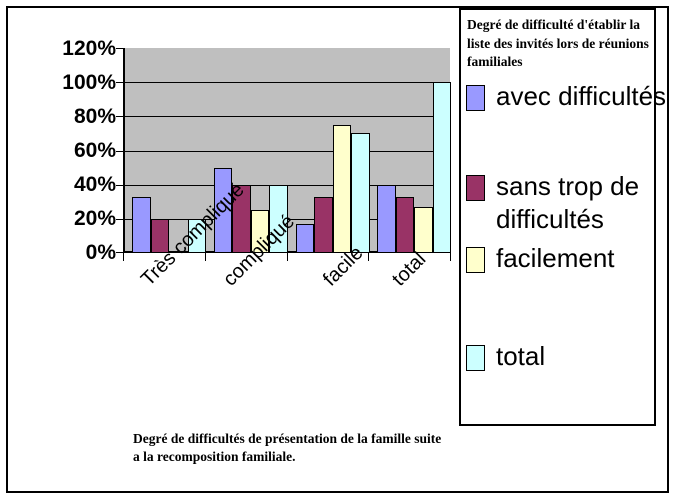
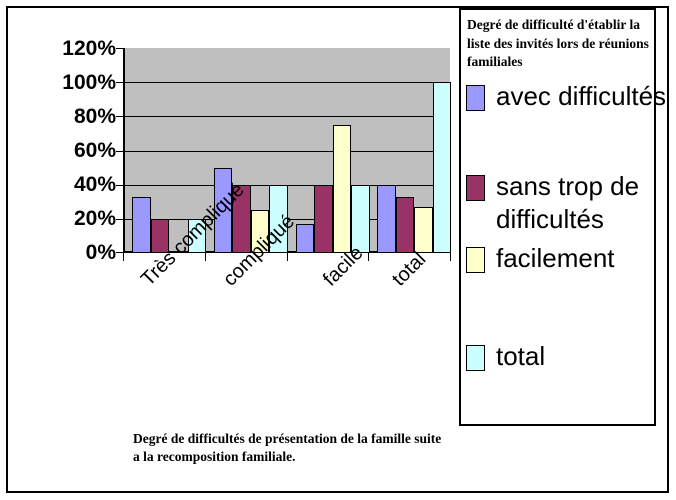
sans trop de difficultés/facile: 33% -> 40%
total/facile: 70% -> 40%
